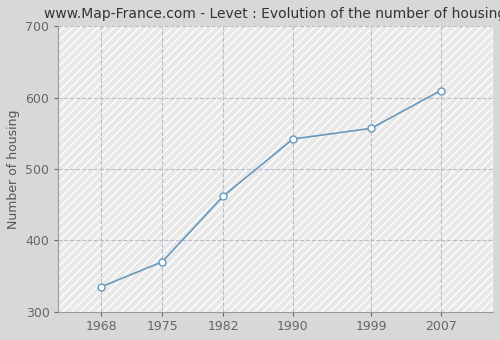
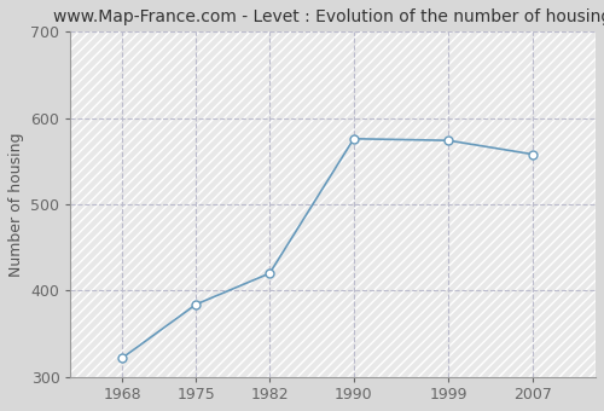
1968: 335 -> 322
1975: 370 -> 384
1982: 462 -> 420
1990: 542 -> 576
1999: 557 -> 574
2007: 610 -> 558
